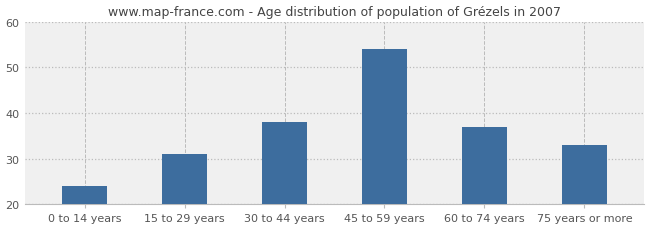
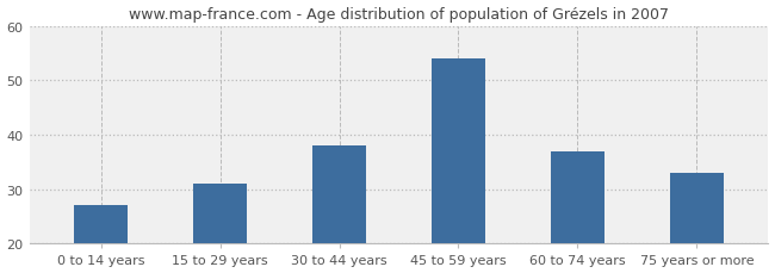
0 to 14 years: 24 -> 27
